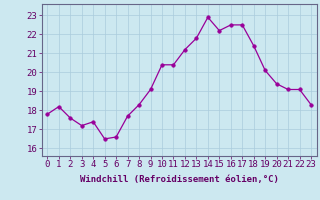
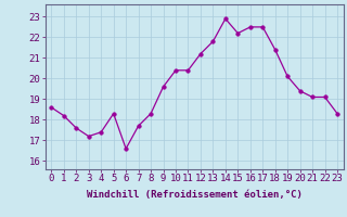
0: 17.8 -> 18.6
5: 16.5 -> 18.3
9: 19.1 -> 19.6
